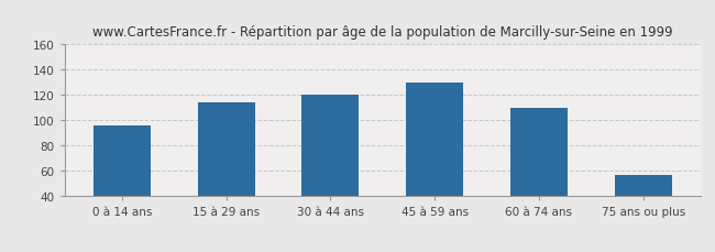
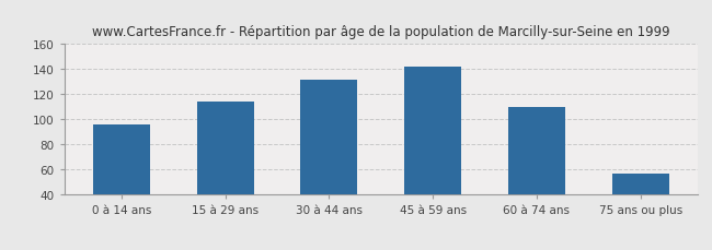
30 à 44 ans: 120 -> 132
45 à 59 ans: 130 -> 142
